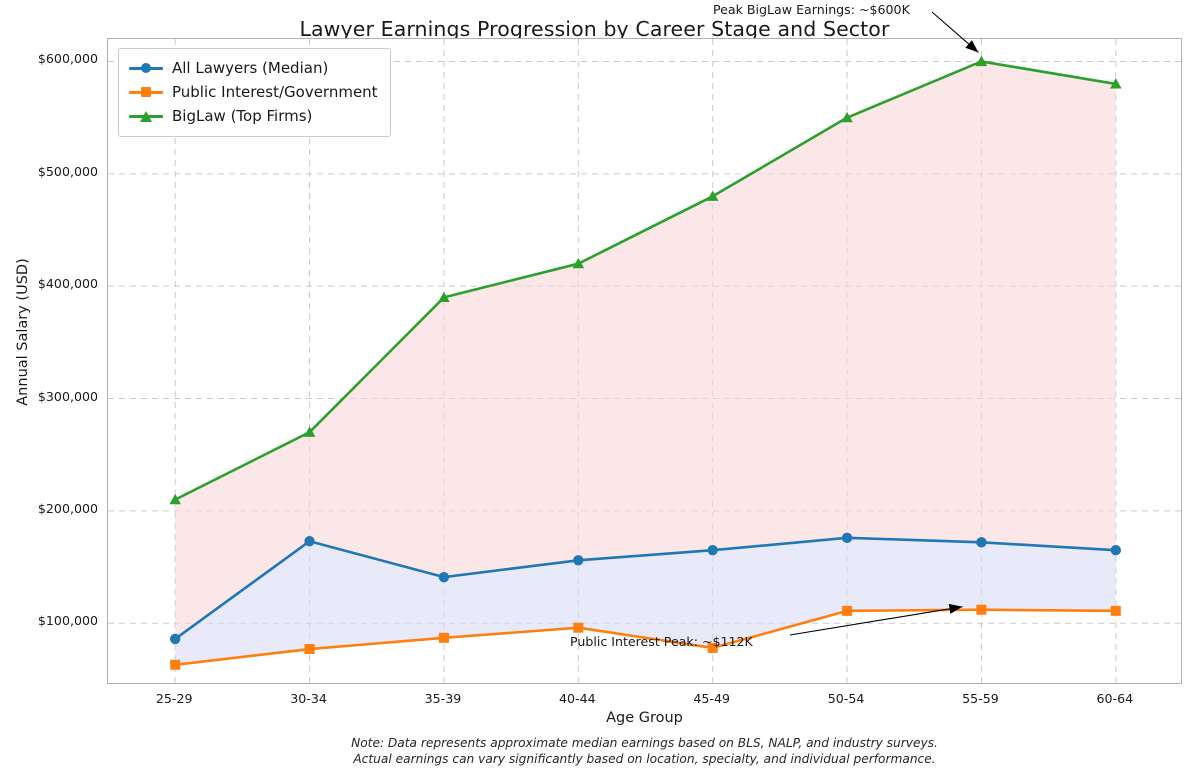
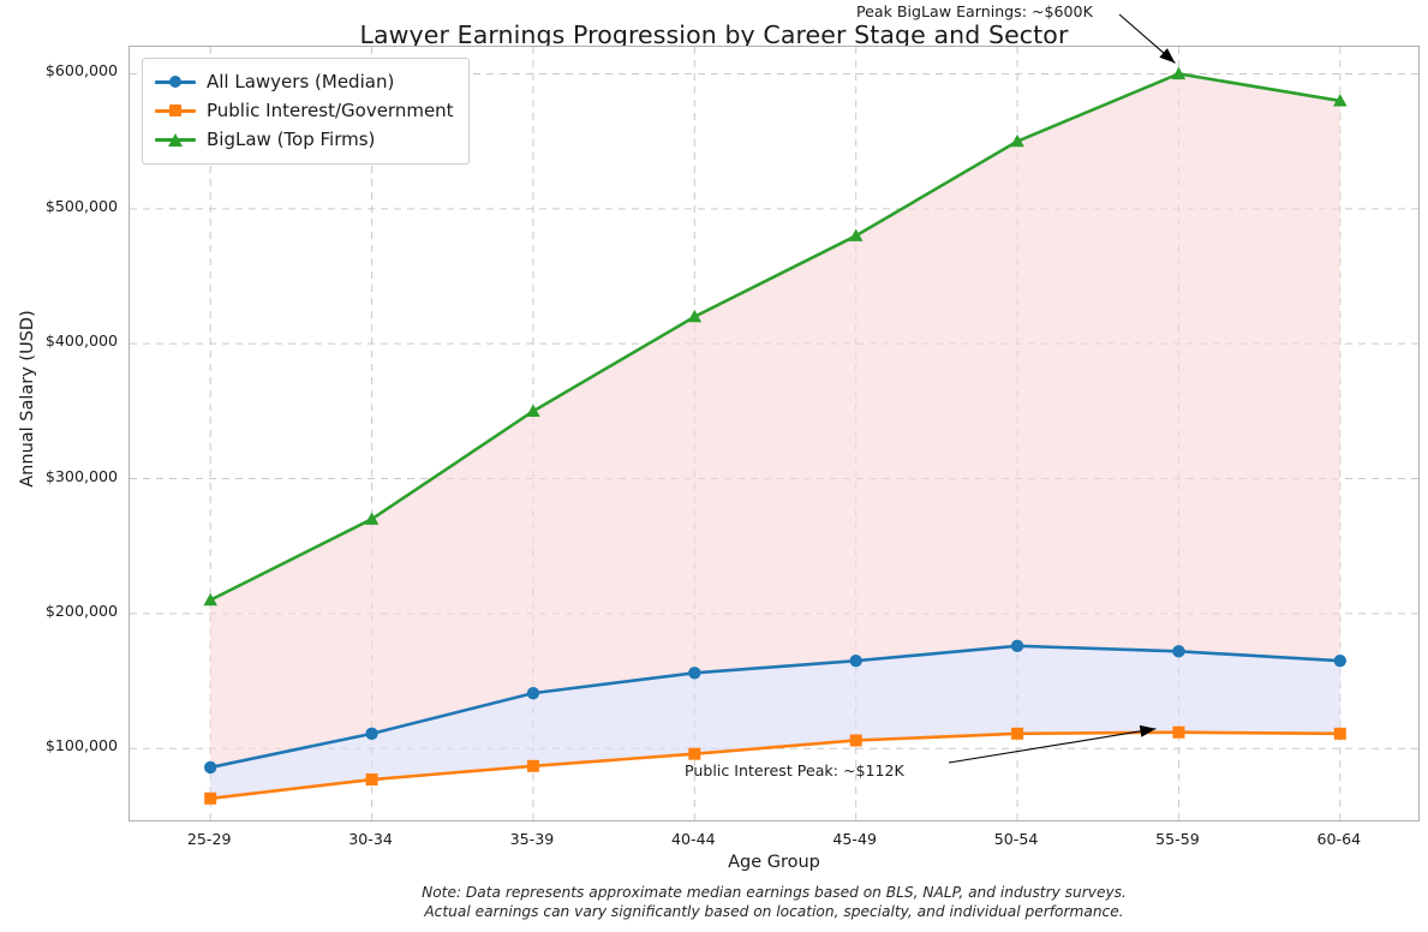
All Lawyers (Median)/30-34: $173000 -> $111000
BigLaw (Top Firms)/35-39: $390000 -> $350000
Public Interest/Government/45-49: $78000 -> $106000
